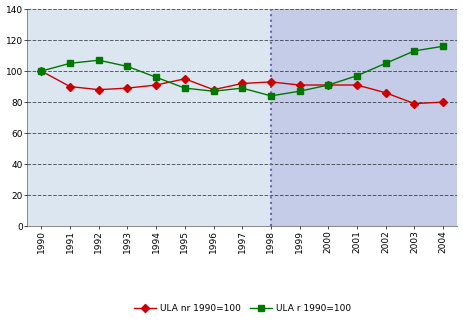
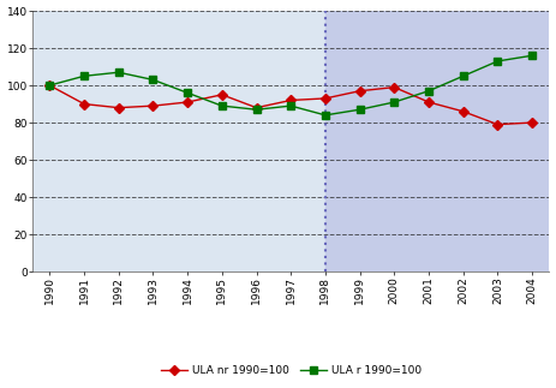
ULA nr 1990=100/1999: 91 -> 97
ULA nr 1990=100/2000: 91 -> 99
